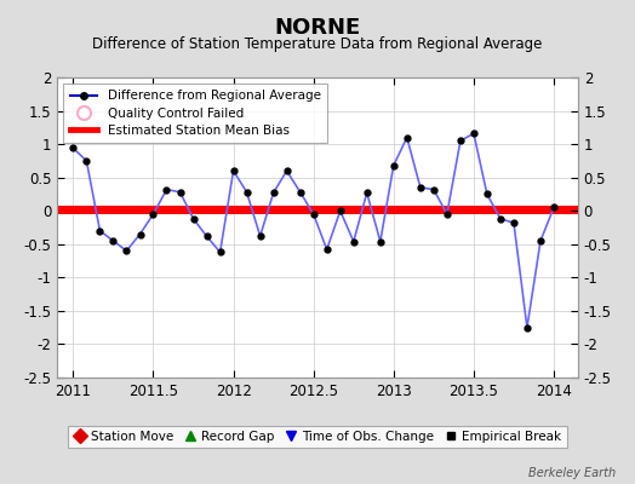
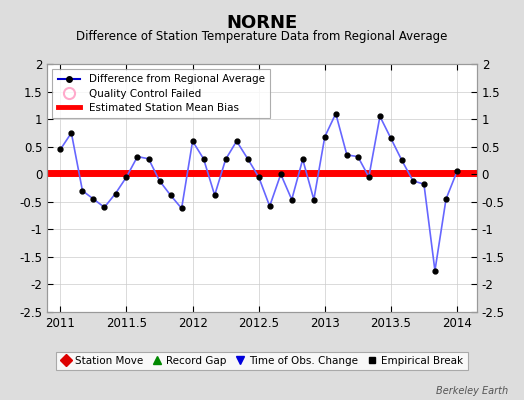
2011: 0.94 -> 0.45
2013.5: 1.16 -> 0.65
